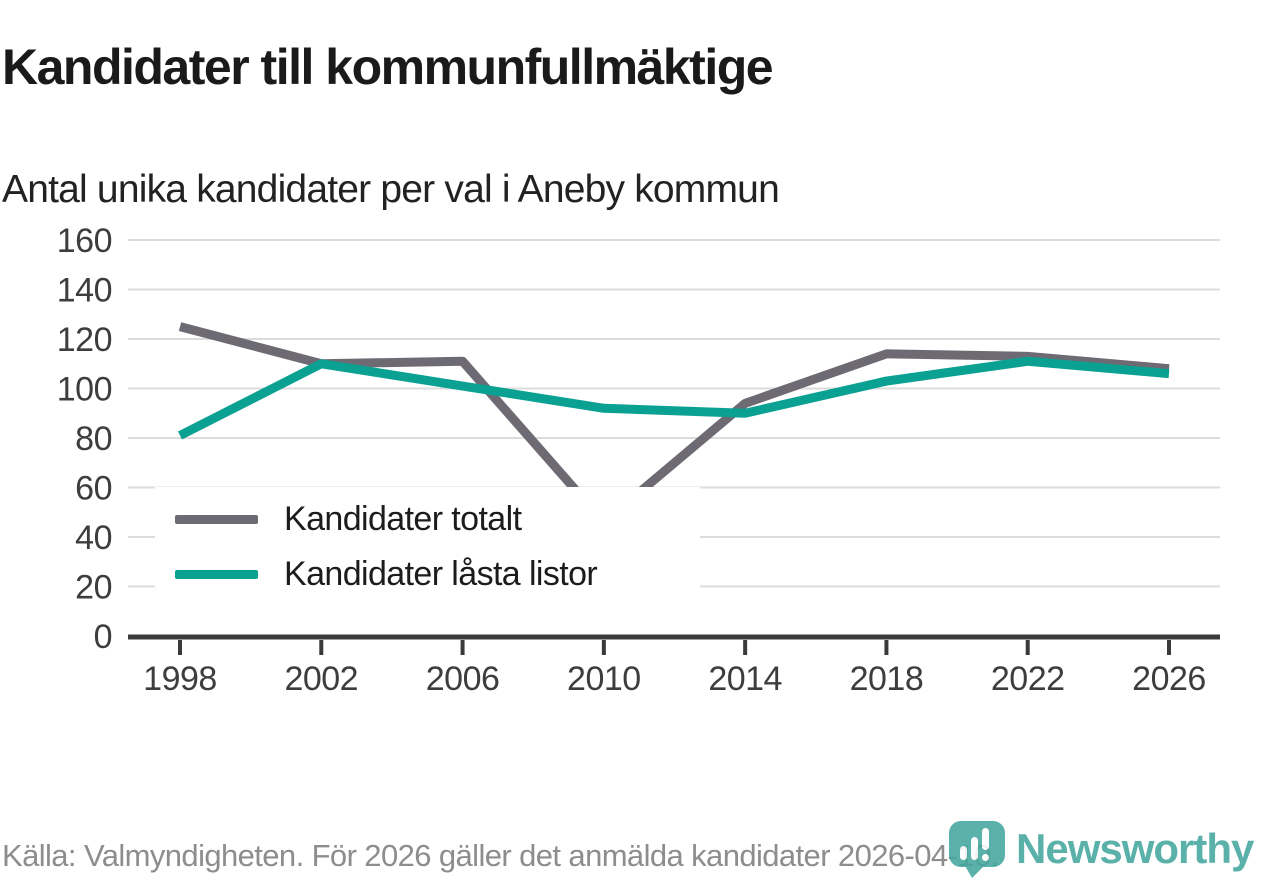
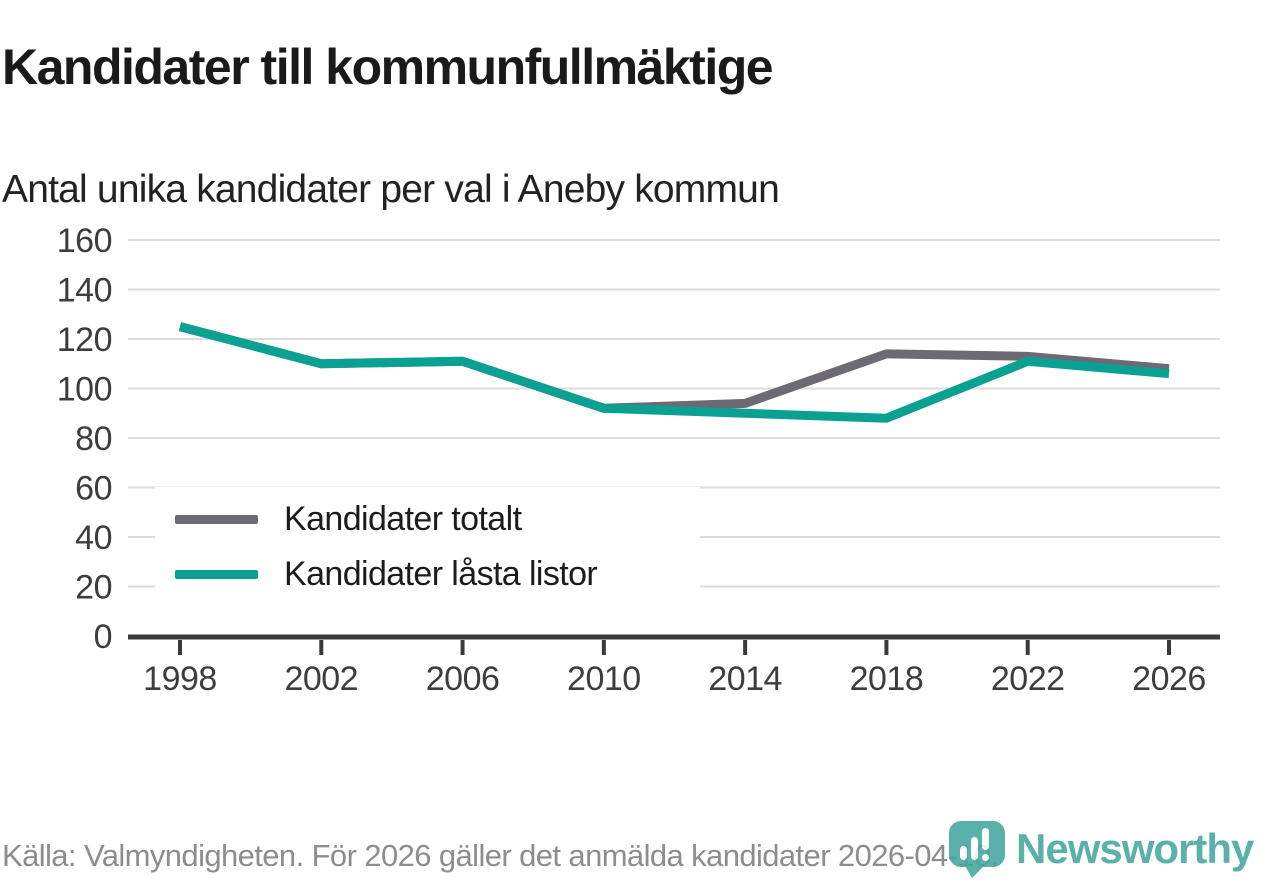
Kandidater låsta listor/1998: 81 -> 125
Kandidater låsta listor/2006: 101 -> 111
Kandidater totalt/2010: 46 -> 92
Kandidater låsta listor/2018: 103 -> 88
